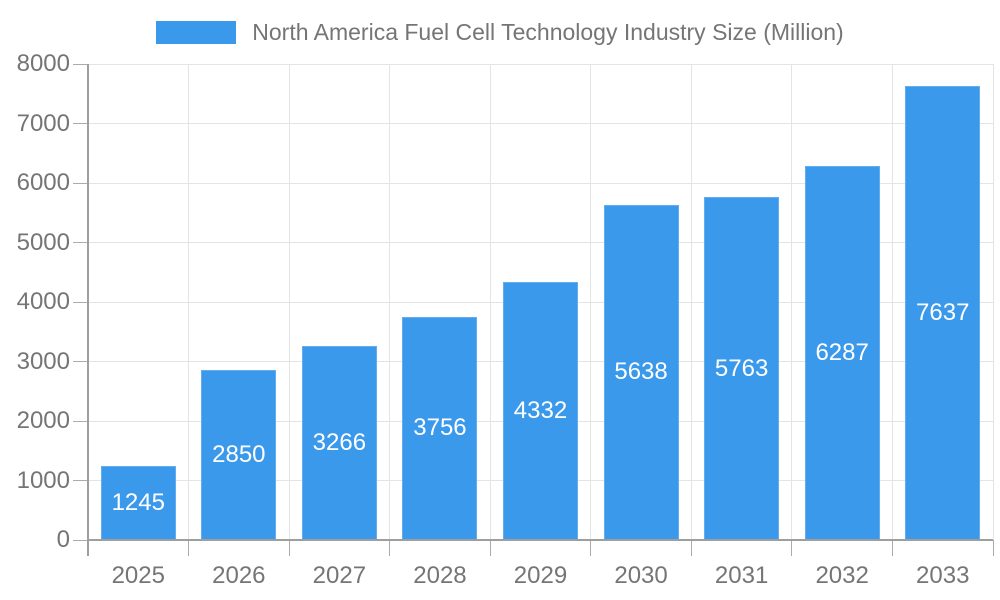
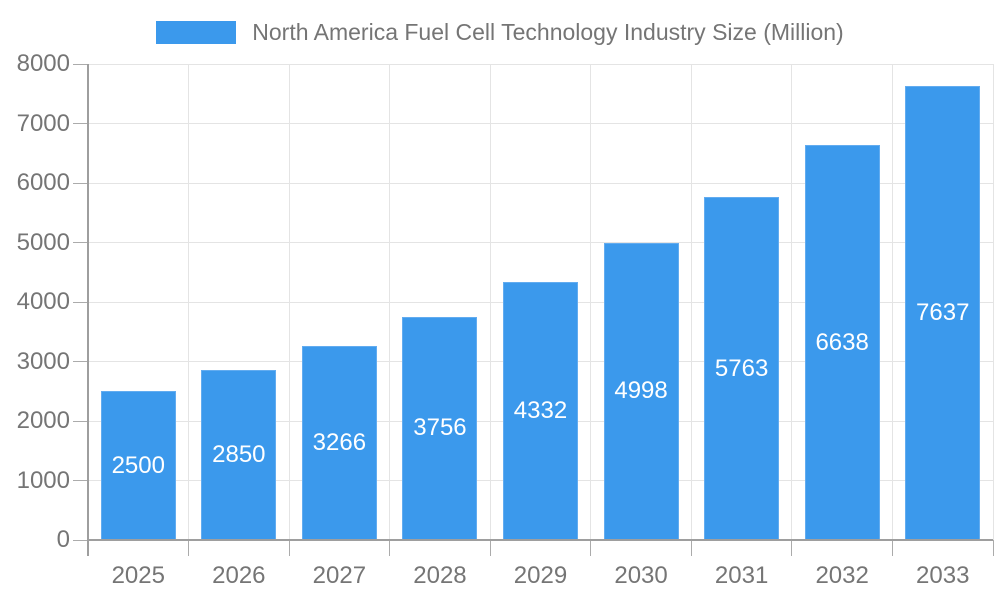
2025: 1245 -> 2500
2030: 5638 -> 4998
2032: 6287 -> 6638
